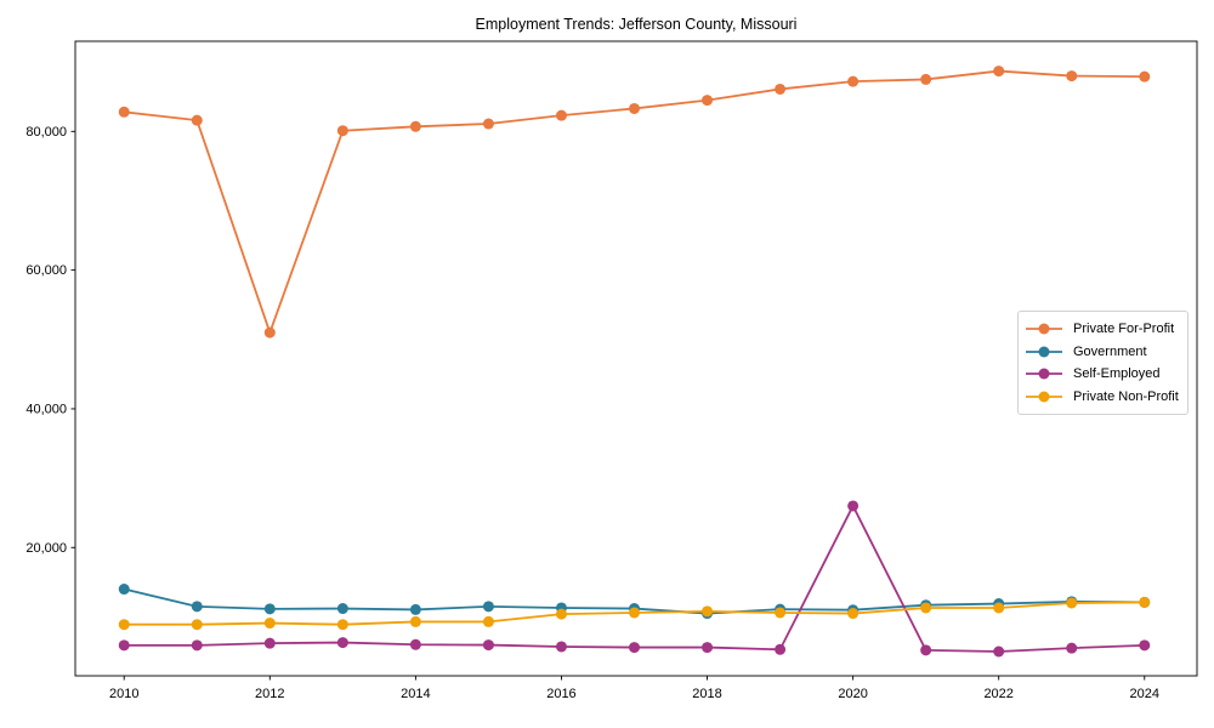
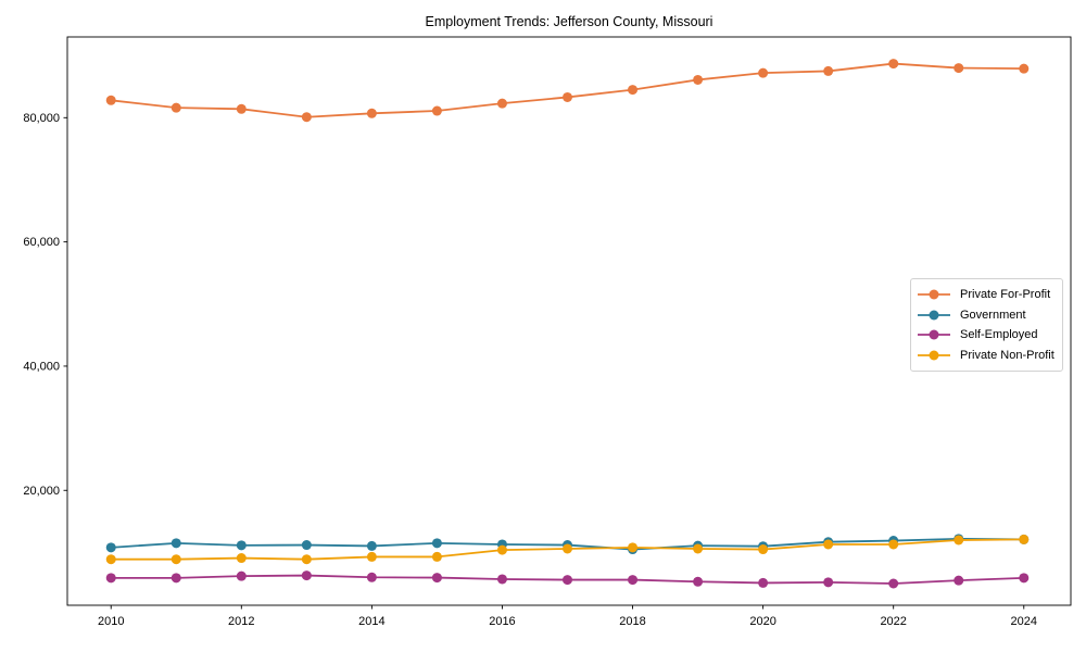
Government/2010: 14000 -> 11000
Private For-Profit/2012: 51000 -> 81000
Self-Employed/2020: 26000 -> 5000
